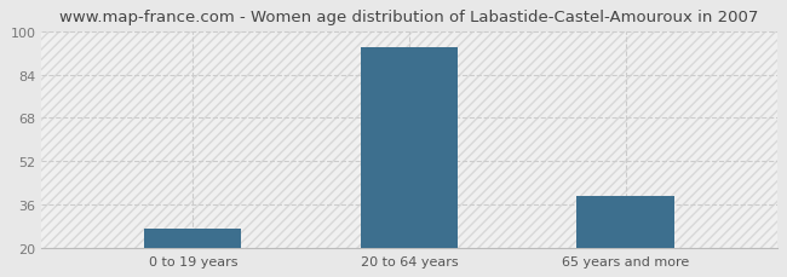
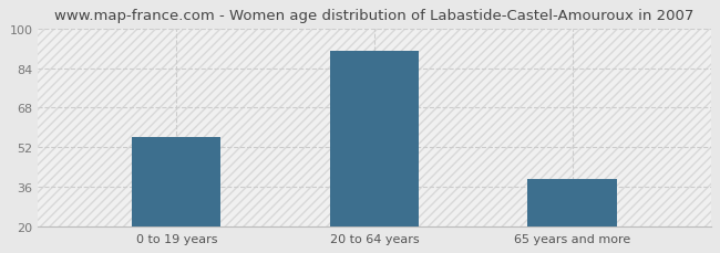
0 to 19 years: 27 -> 56
20 to 64 years: 94 -> 91
